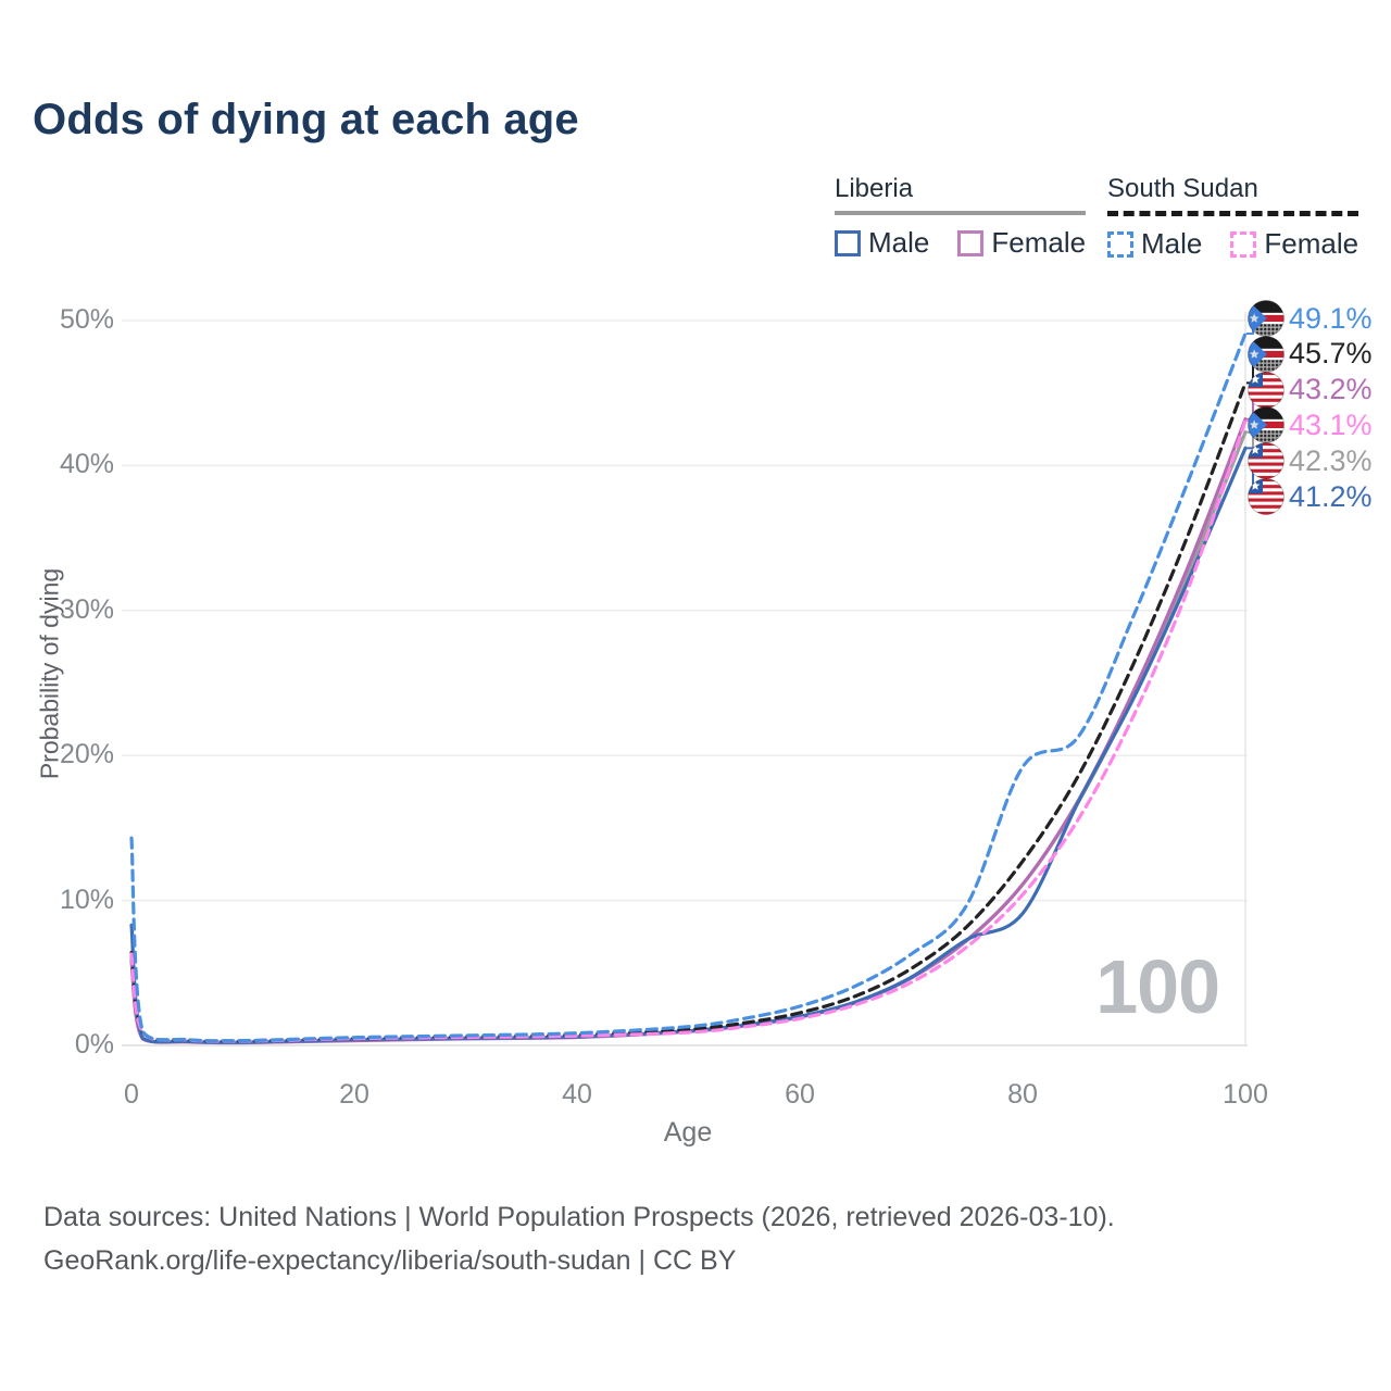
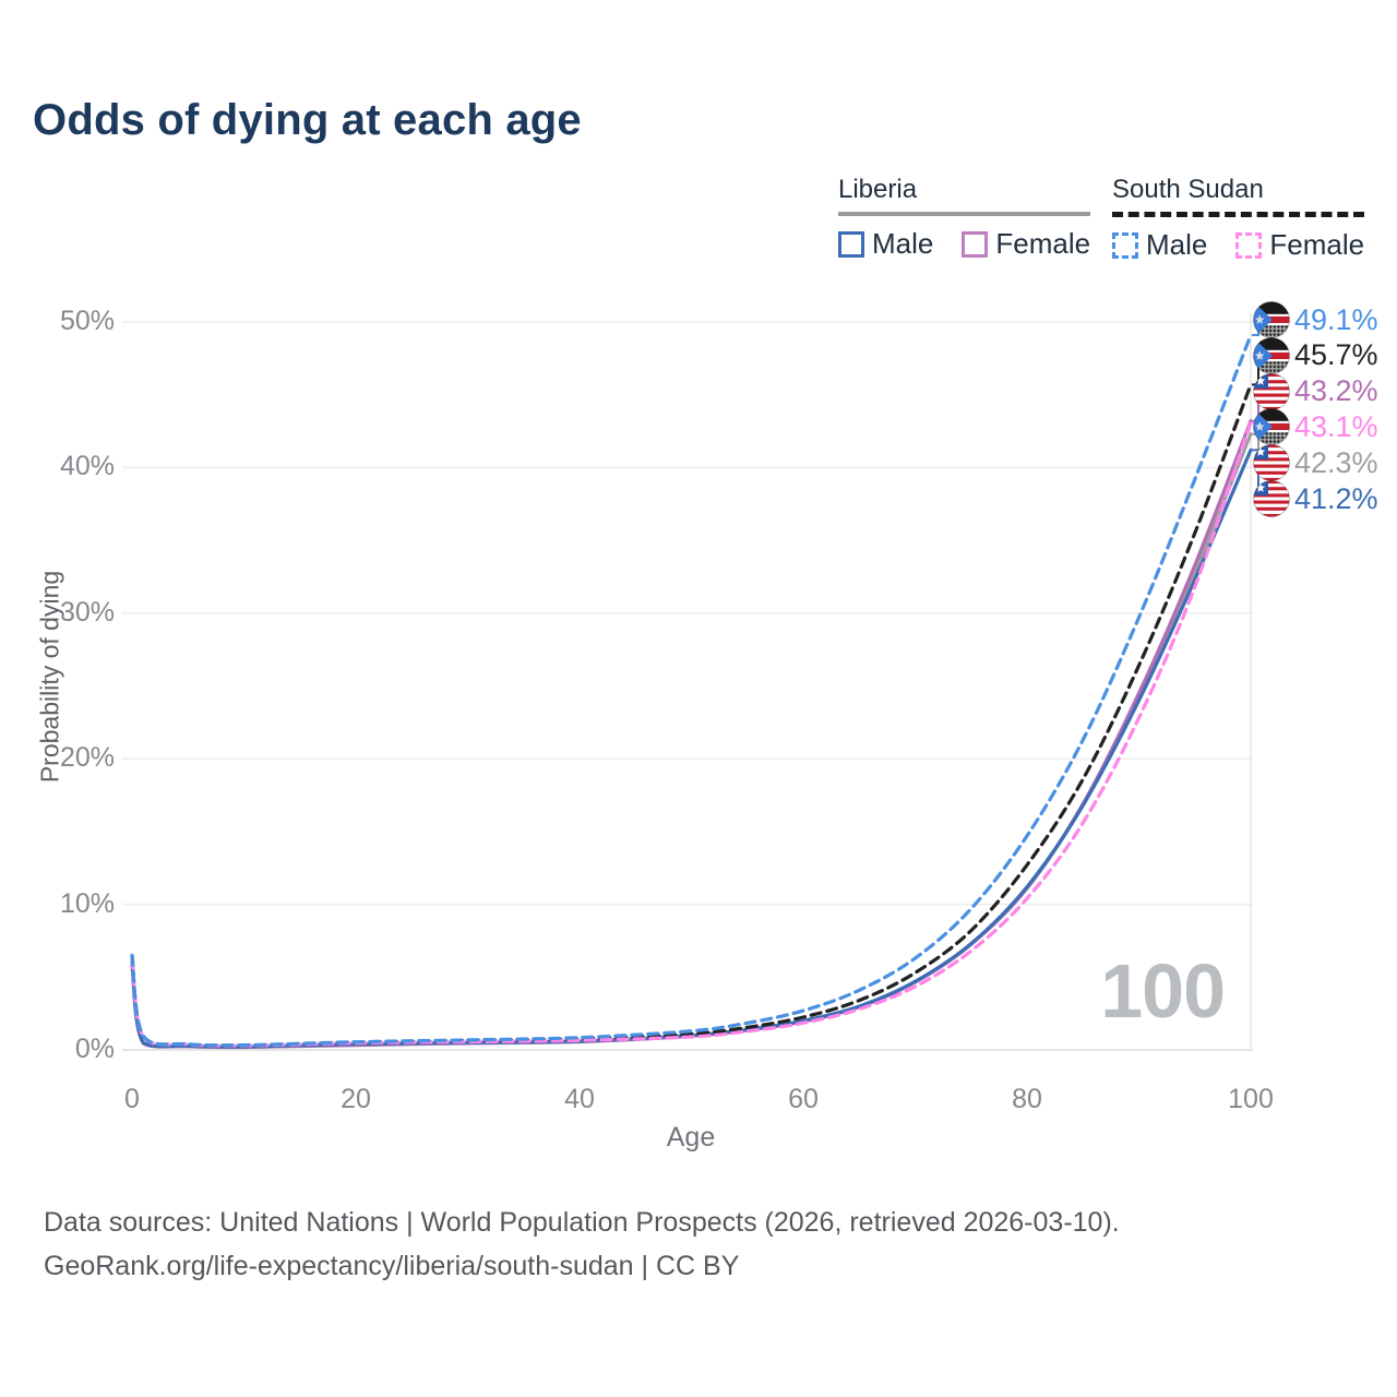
Liberia Male/0: 8.3% -> 6.2%
South Sudan Male/0: 14.3% -> 6.5%
Liberia Male/80: 9.1% -> 11.2%
South Sudan Male/80: 19.2% -> 14.7%
